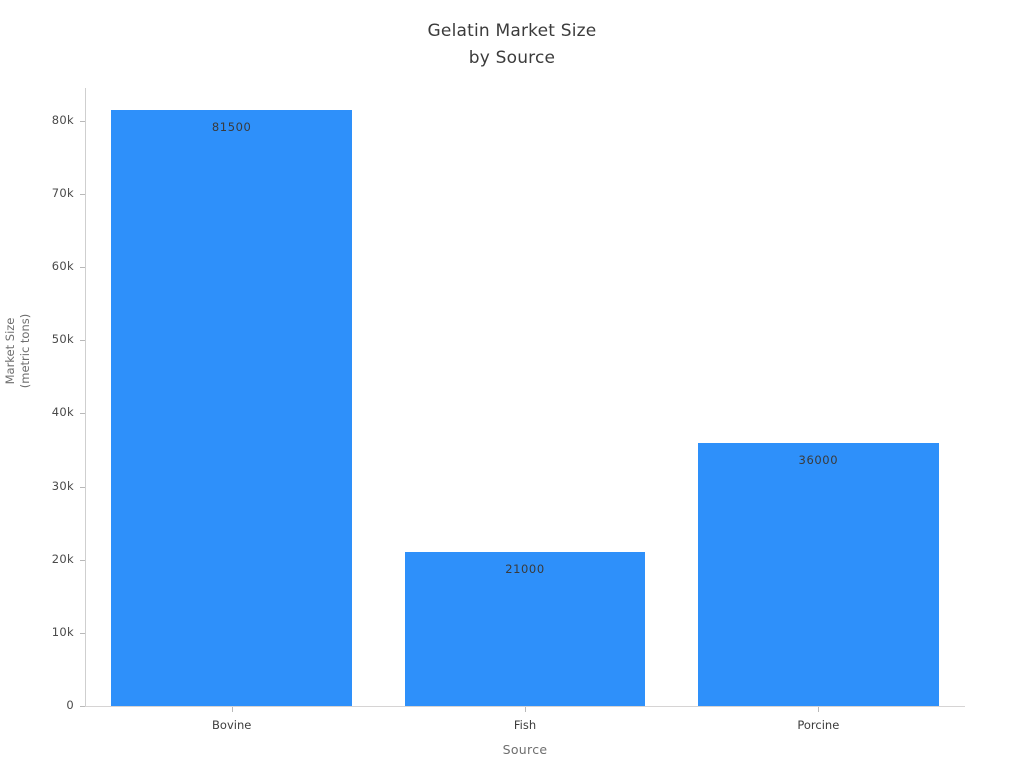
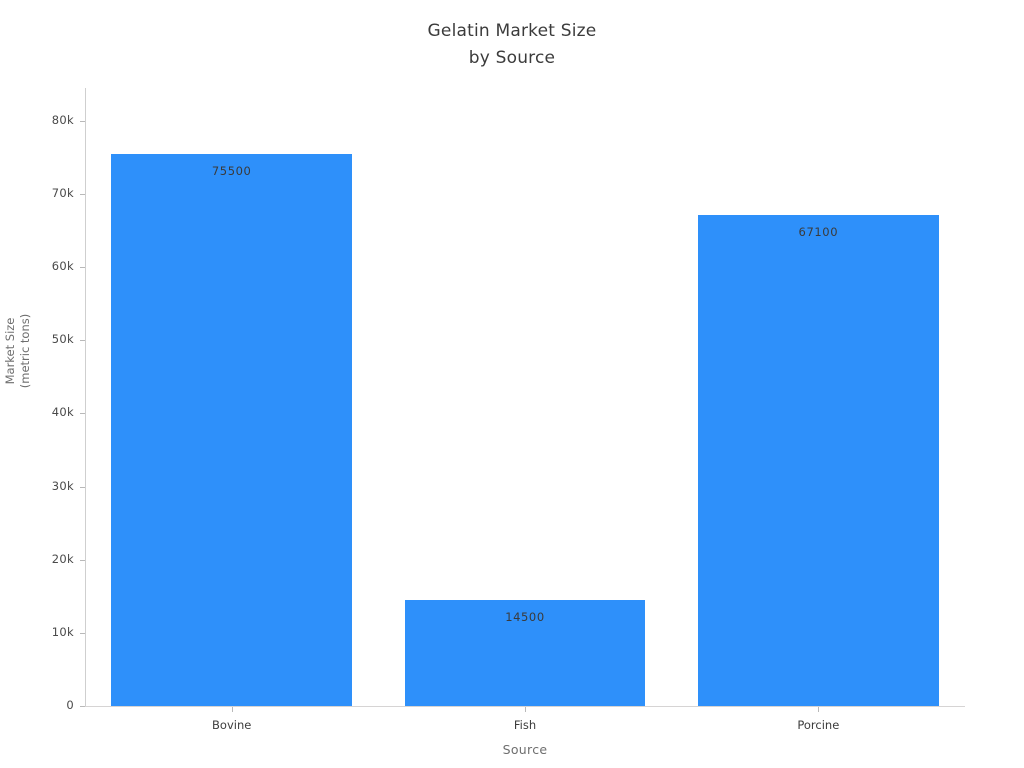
Bovine: 81500 -> 75500
Fish: 21000 -> 14500
Porcine: 36000 -> 67100
